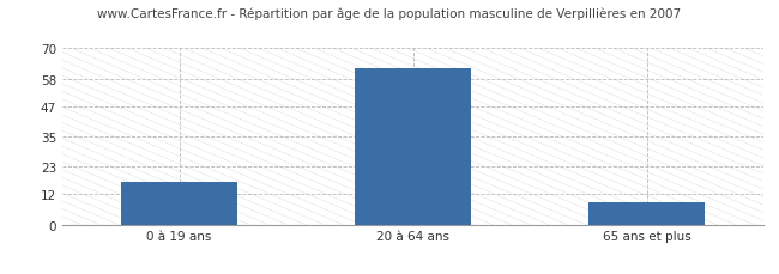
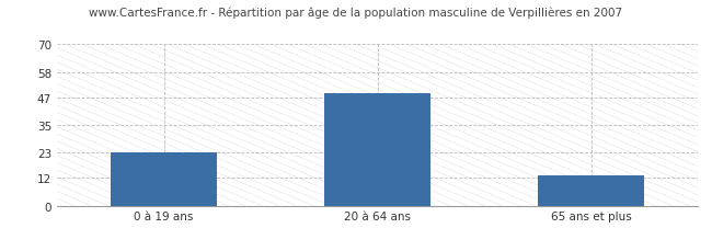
0 à 19 ans: 17 -> 23
20 à 64 ans: 62 -> 49
65 ans et plus: 9 -> 13
